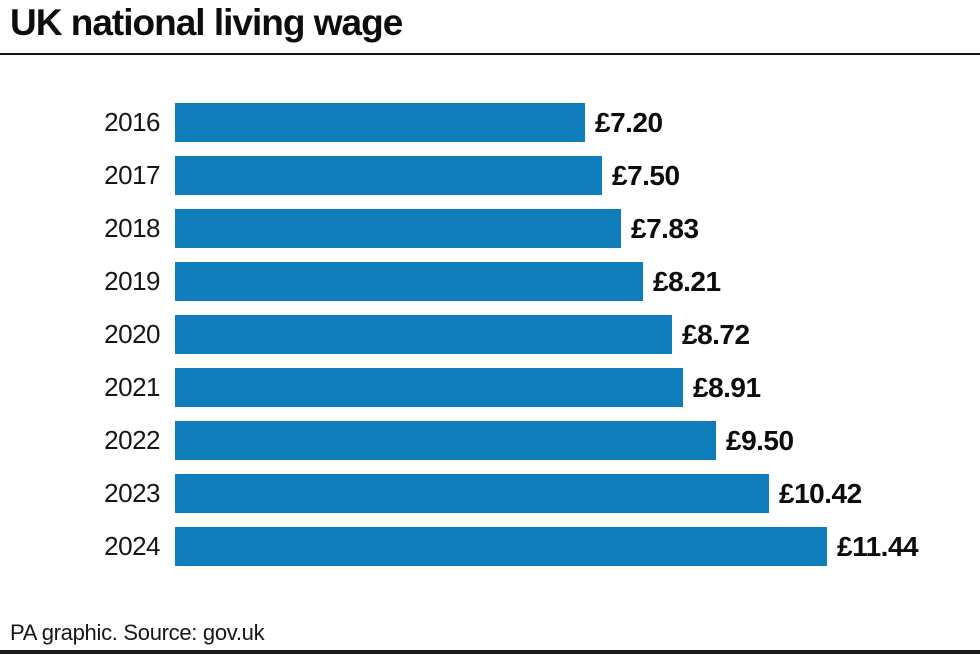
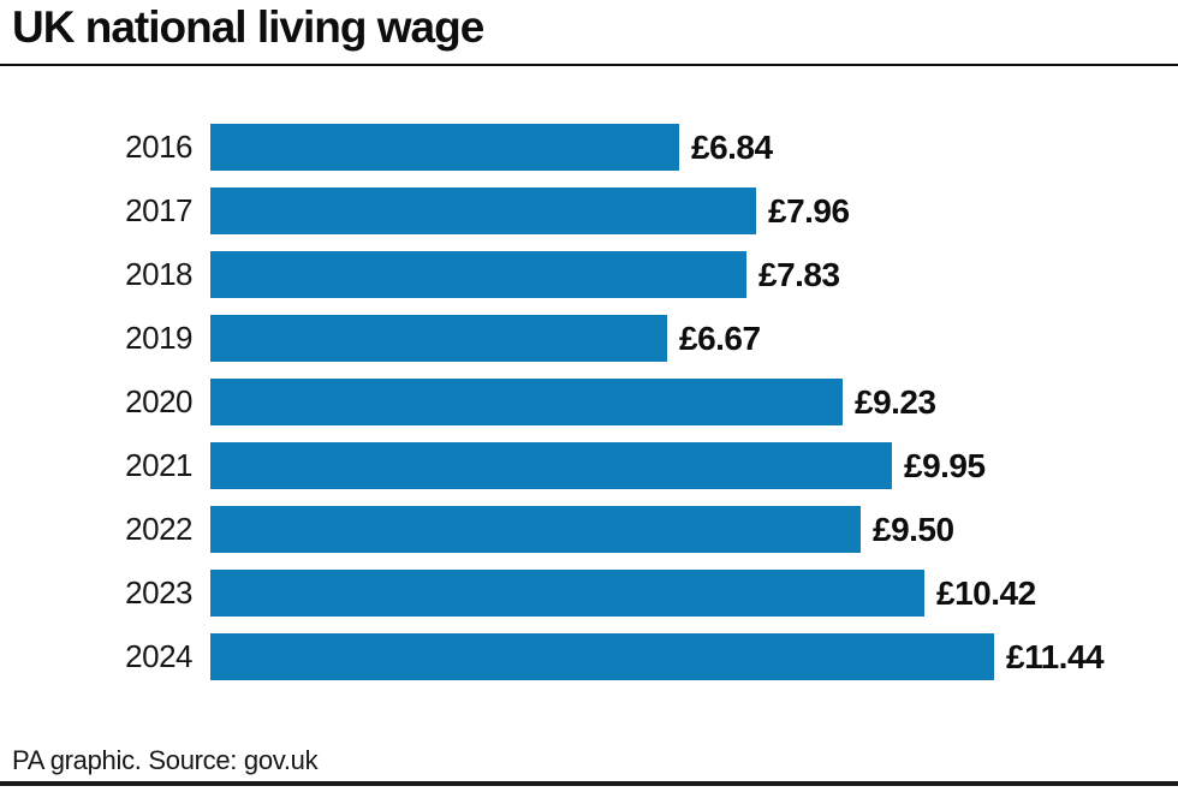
2016: £7.20 -> £6.84
2017: £7.50 -> £7.96
2019: £8.21 -> £6.67
2020: £8.72 -> £9.23
2021: £8.91 -> £9.95
